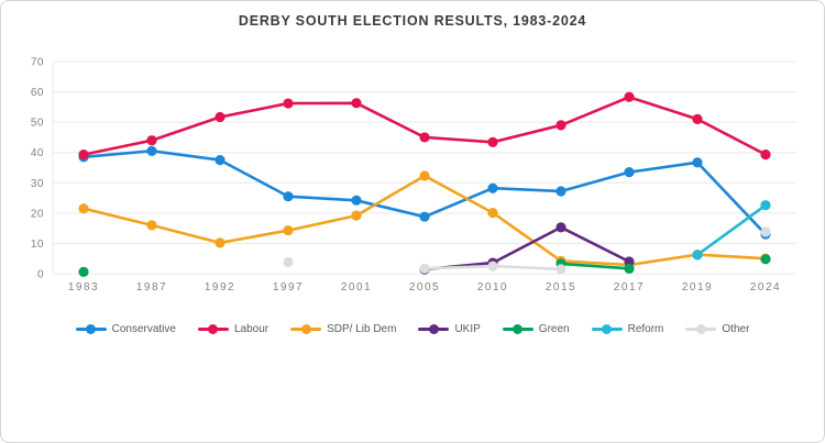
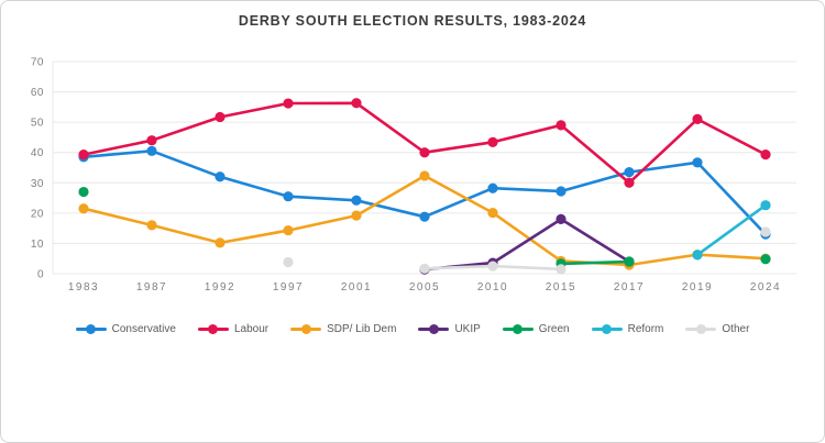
Green/1983: 1 -> 27
Conservative/1992: 38 -> 32
Labour/2005: 45 -> 40
UKIP/2015: 15 -> 18
Labour/2017: 58 -> 30
Green/2017: 2 -> 4
